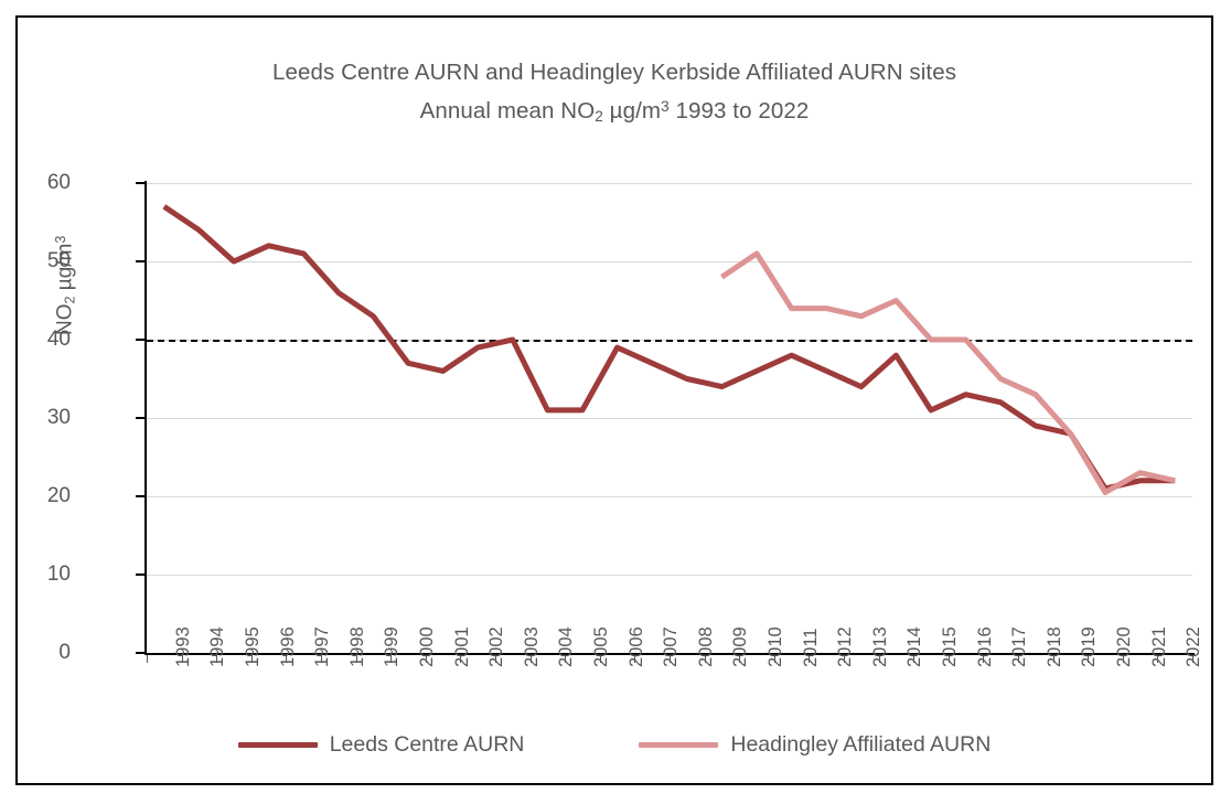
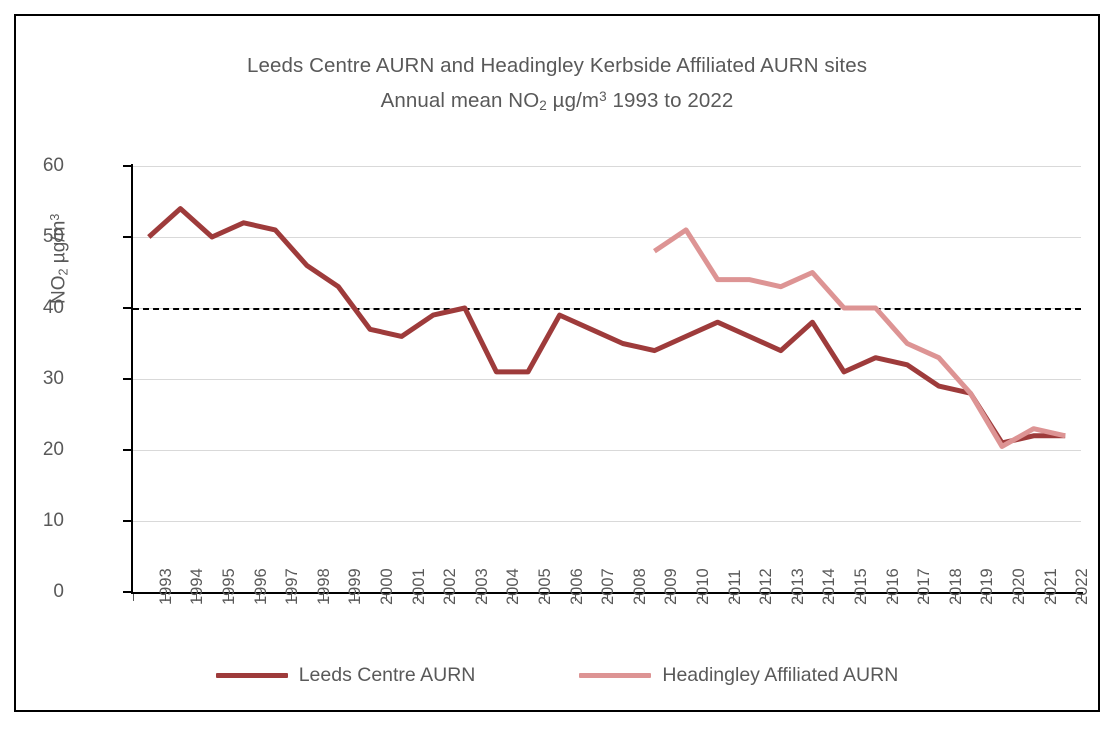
Leeds Centre AURN/1993: 57 -> 50
